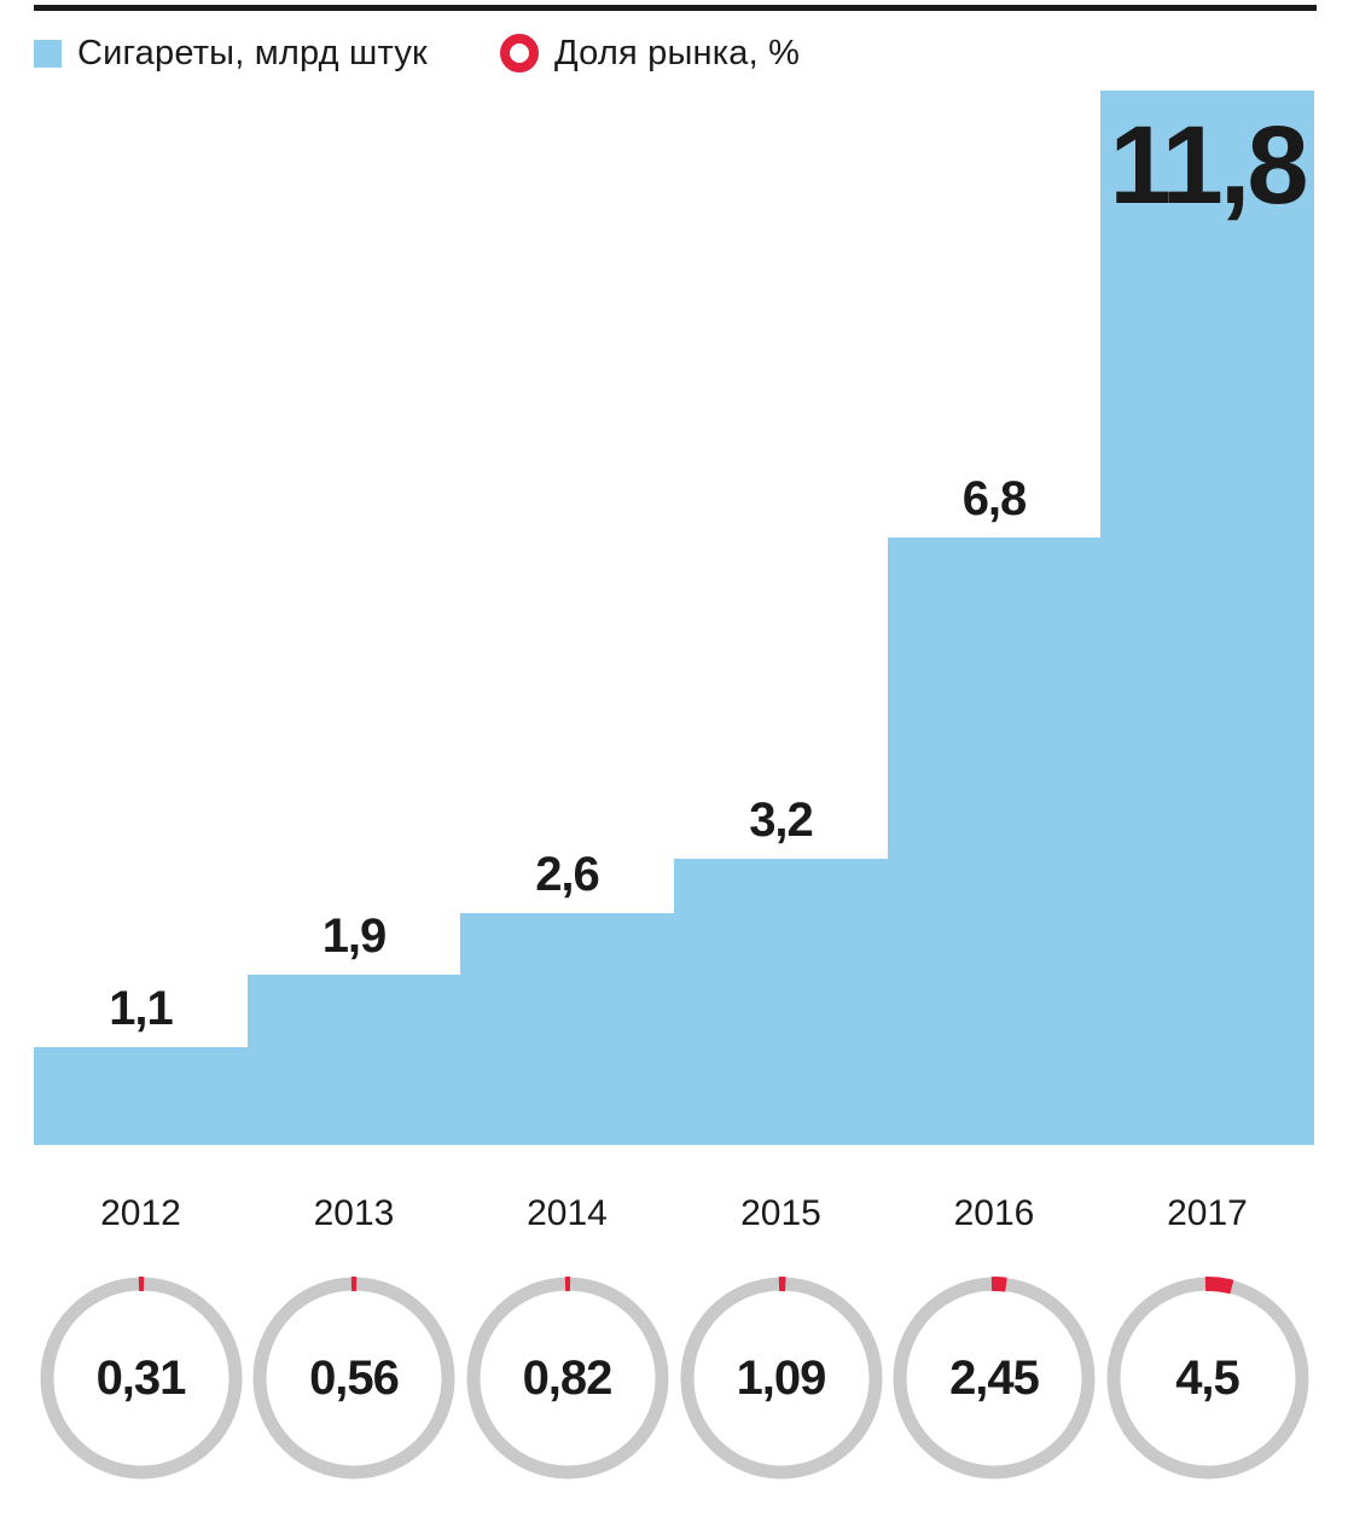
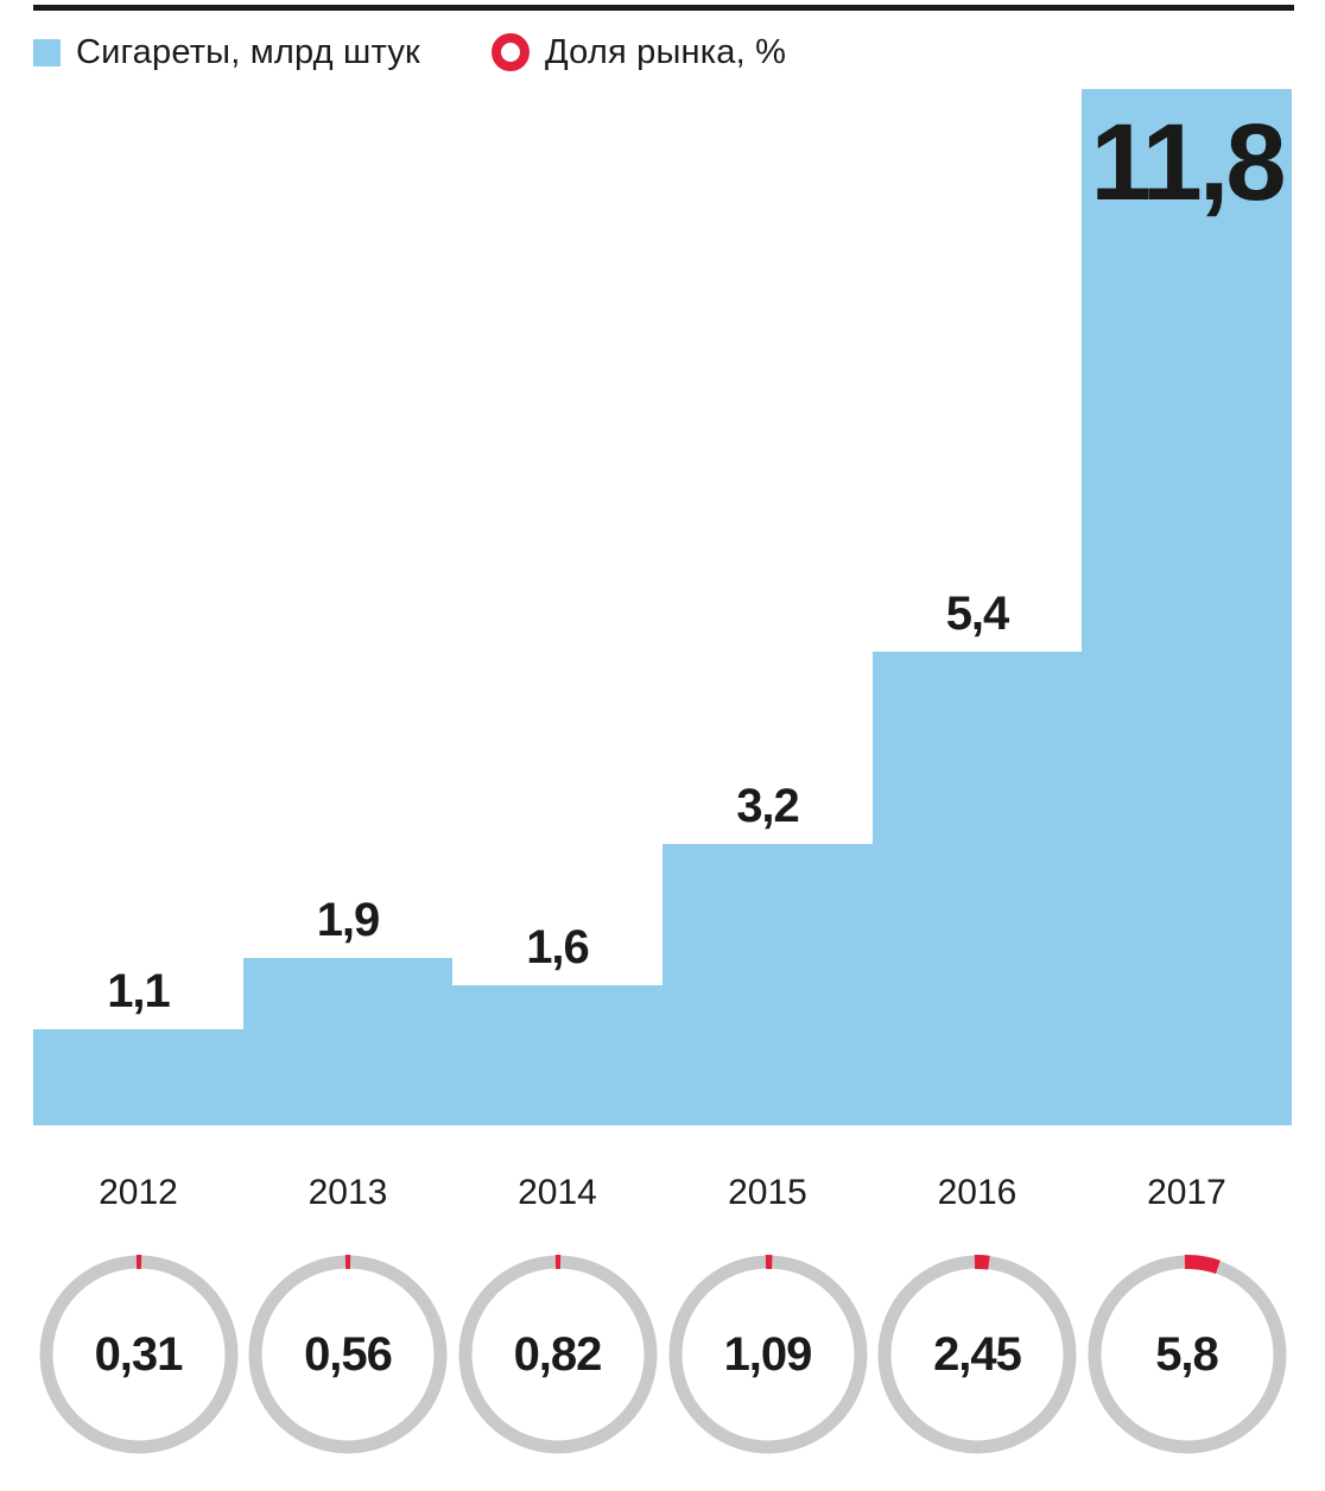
Сигареты, млрд штук/2014: 2,6 -> 1,6
Сигареты, млрд штук/2016: 6,8 -> 5,4
Доля рынка, %/2017: 4,5 -> 5,8
